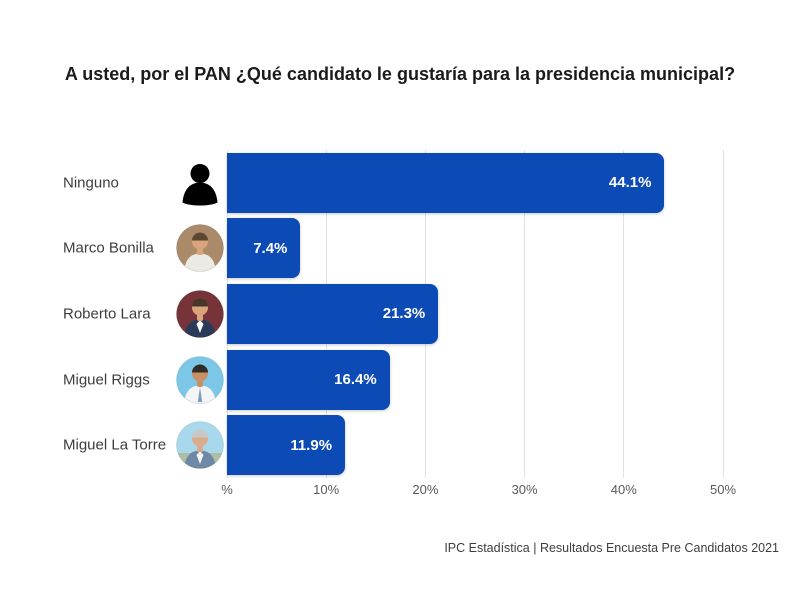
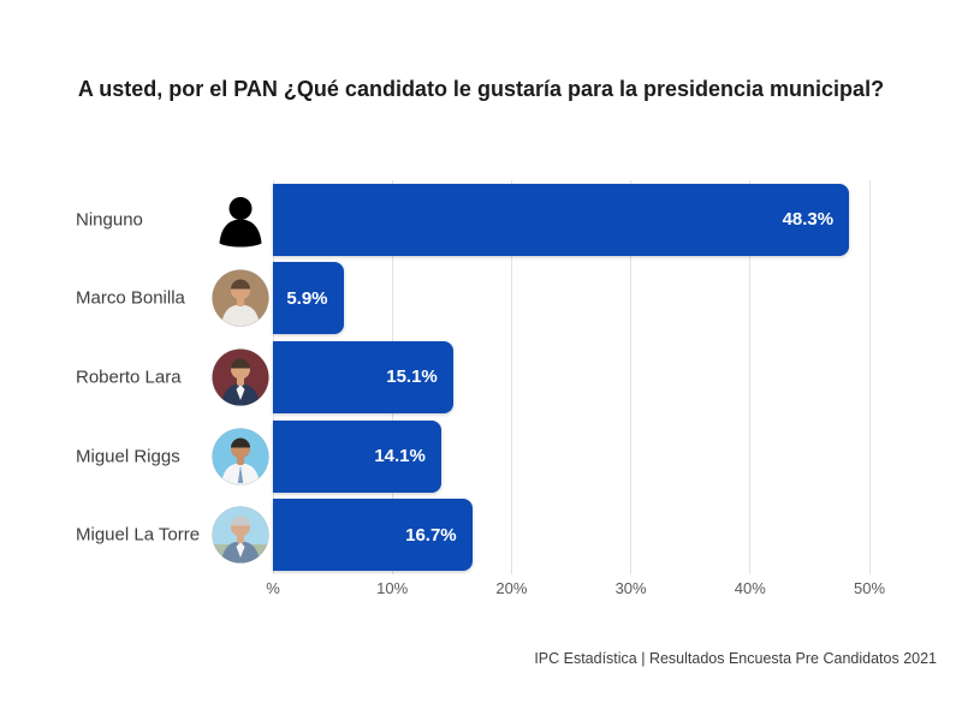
Ninguno: 44.1% -> 48.3%
Marco Bonilla: 7.4% -> 5.9%
Roberto Lara: 21.3% -> 15.1%
Miguel Riggs: 16.4% -> 14.1%
Miguel La Torre: 11.9% -> 16.7%
